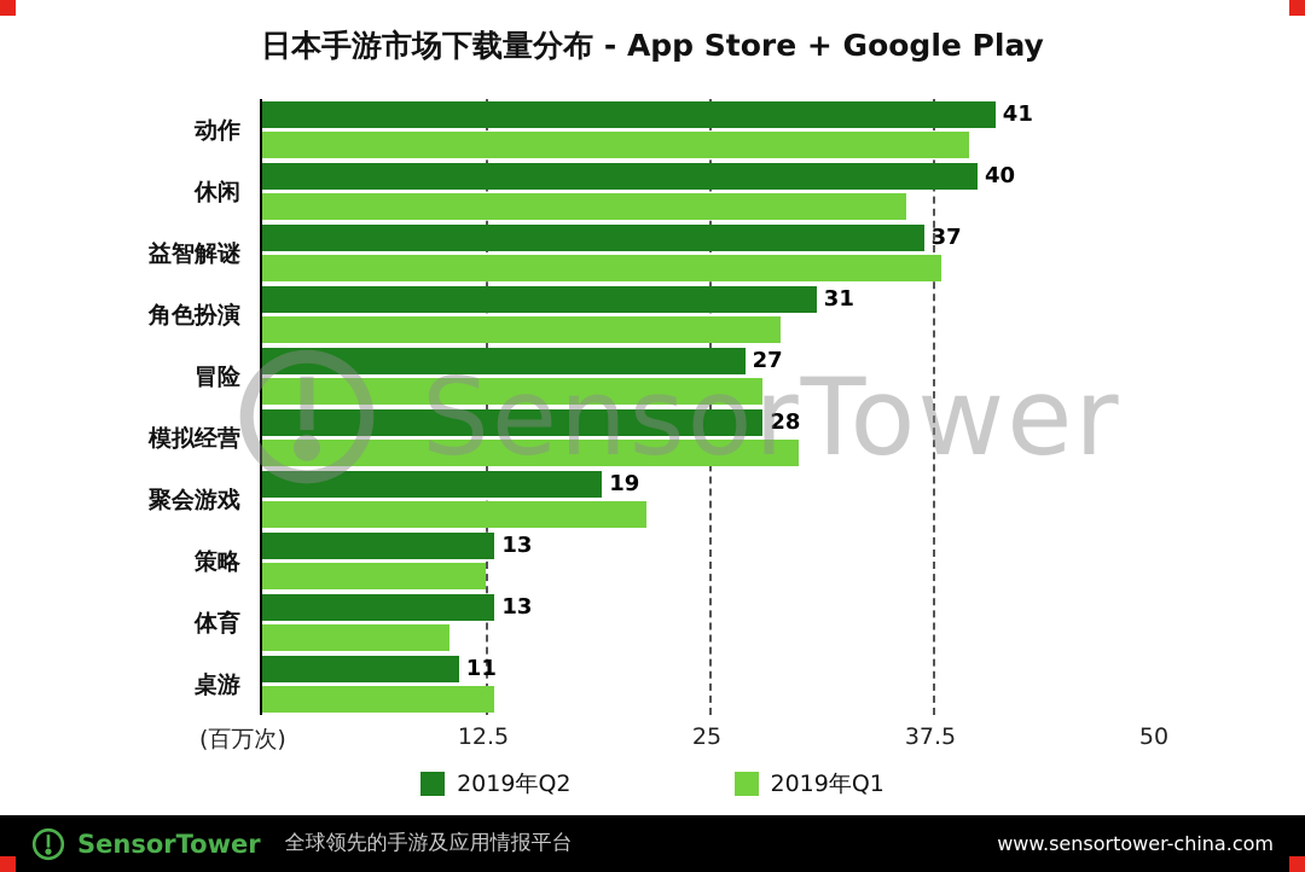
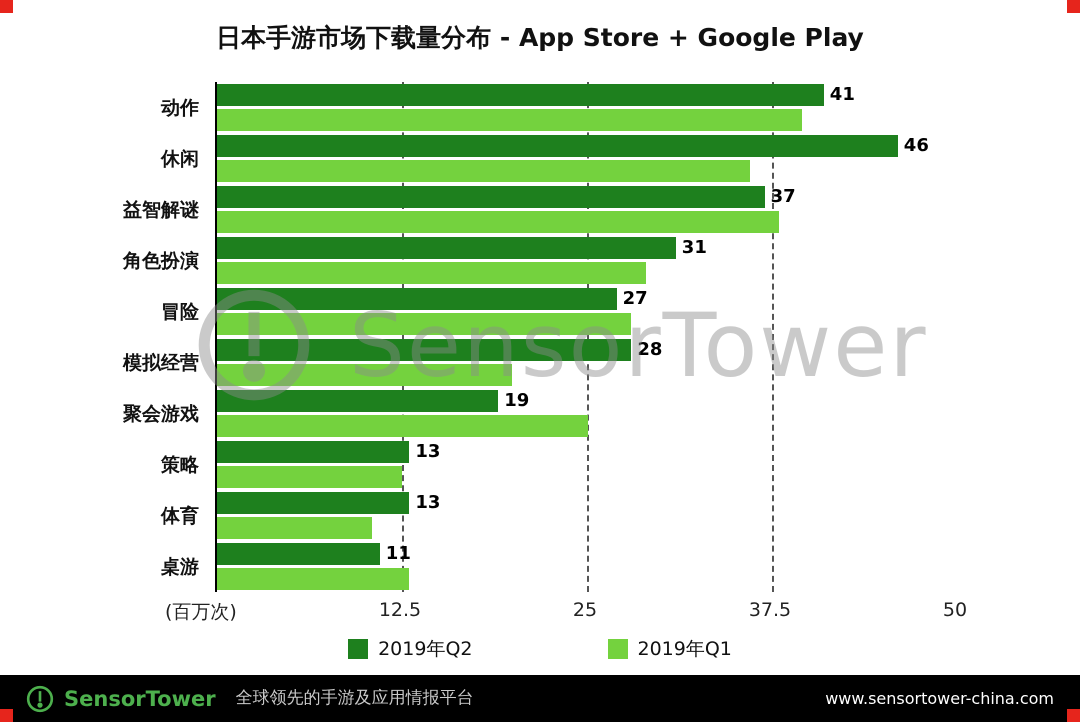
2019年Q2/休闲: 40 -> 46
2019年Q1/模拟经营: 30.0 -> 19.9
2019年Q1/聚会游戏: 21.5 -> 25.1
